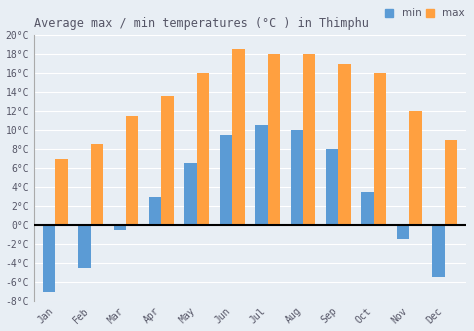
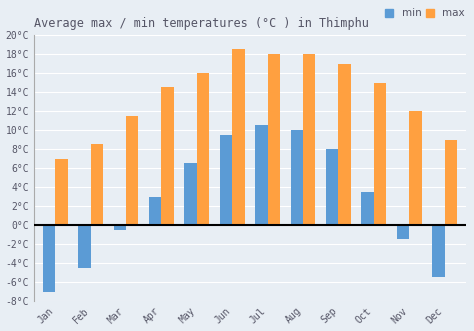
max/Apr: 13.6°C -> 14.5°C
max/Oct: 16.0°C -> 15.0°C
